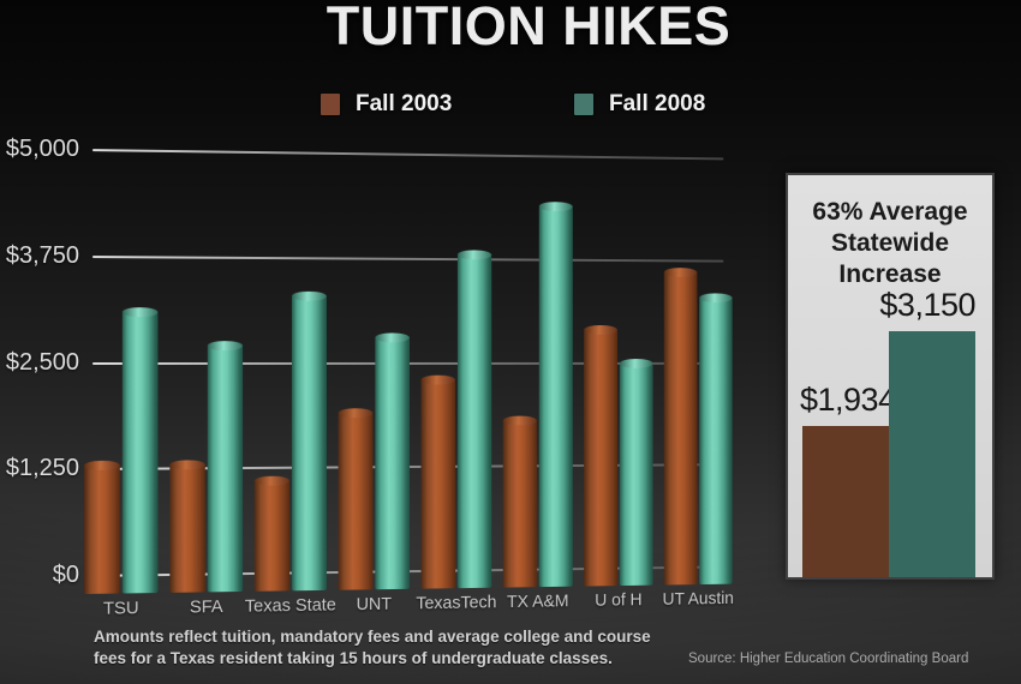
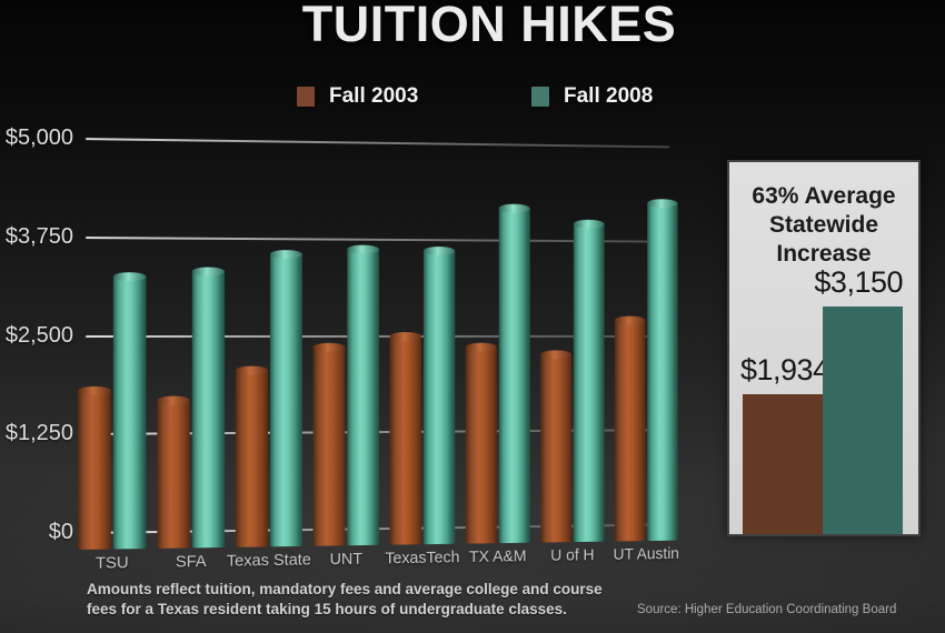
Fall 2003/TSU: $1300 -> $1800
Fall 2008/TSU: $3100 -> $3200
Fall 2003/SFA: $1300 -> $1700
Fall 2008/SFA: $2700 -> $3300
Fall 2003/Texas State: $1100 -> $2000
Fall 2008/Texas State: $3300 -> $3600
Fall 2003/UNT: $1900 -> $2400
Fall 2008/UNT: $2800 -> $3600
Fall 2003/TexasTech: $2300 -> $2500
Fall 2008/TexasTech: $3800 -> $3600
Fall 2003/TX A&M: $1800 -> $2400
Fall 2008/TX A&M: $4400 -> $4200
Fall 2003/U of H: $2900 -> $2200
Fall 2008/U of H: $2500 -> $4000
Fall 2003/UT Austin: $3600 -> $2700
Fall 2008/UT Austin: $3300 -> $4200
